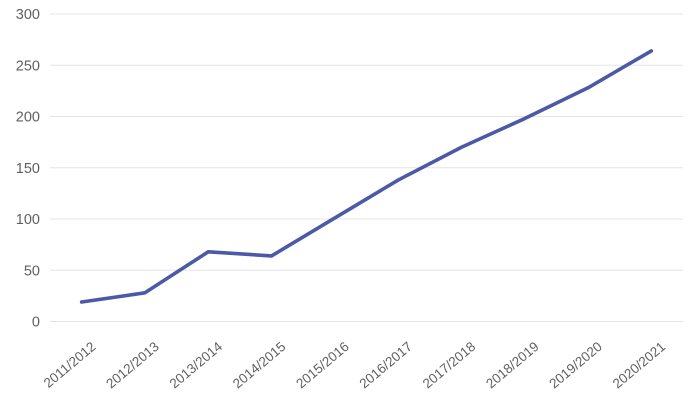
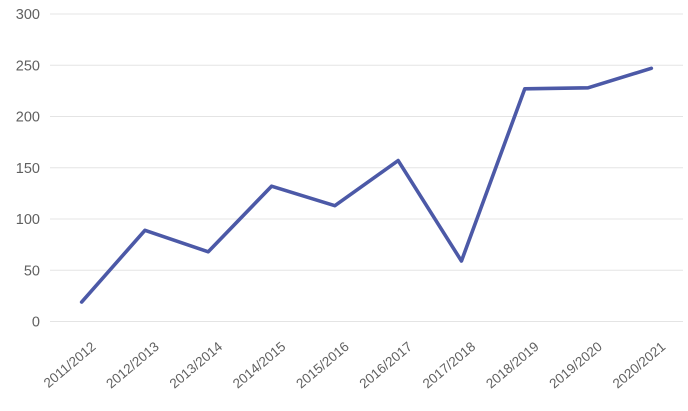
2012/2013: 28 -> 89
2014/2015: 64 -> 132
2015/2016: 101 -> 113
2016/2017: 138 -> 157
2017/2018: 170 -> 59
2018/2019: 198 -> 227
2020/2021: 264 -> 247
